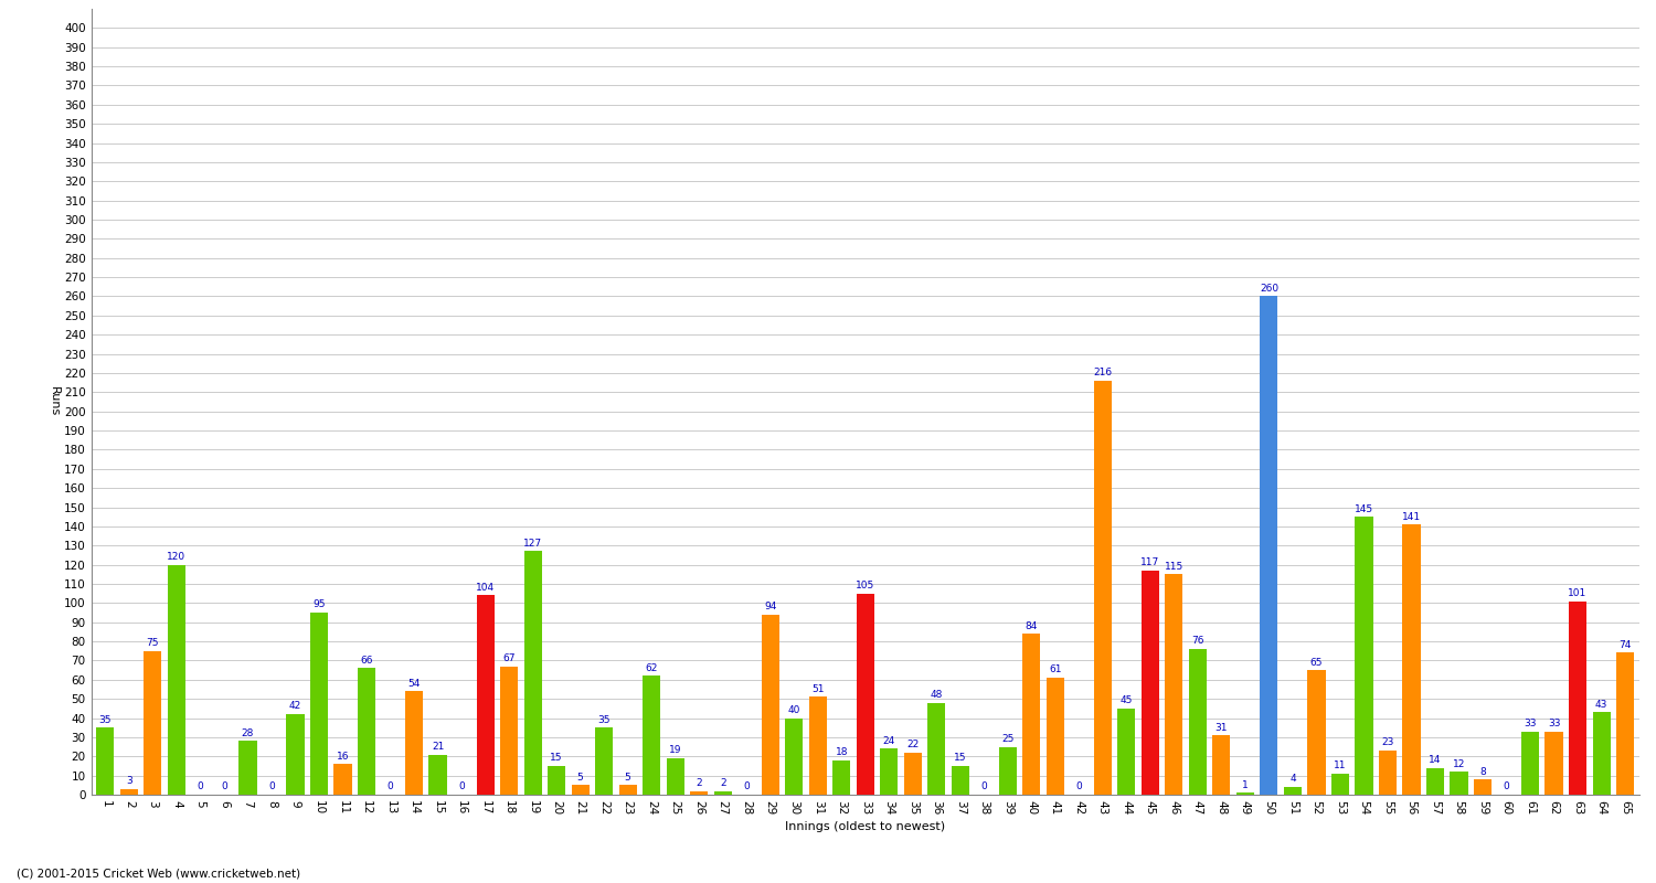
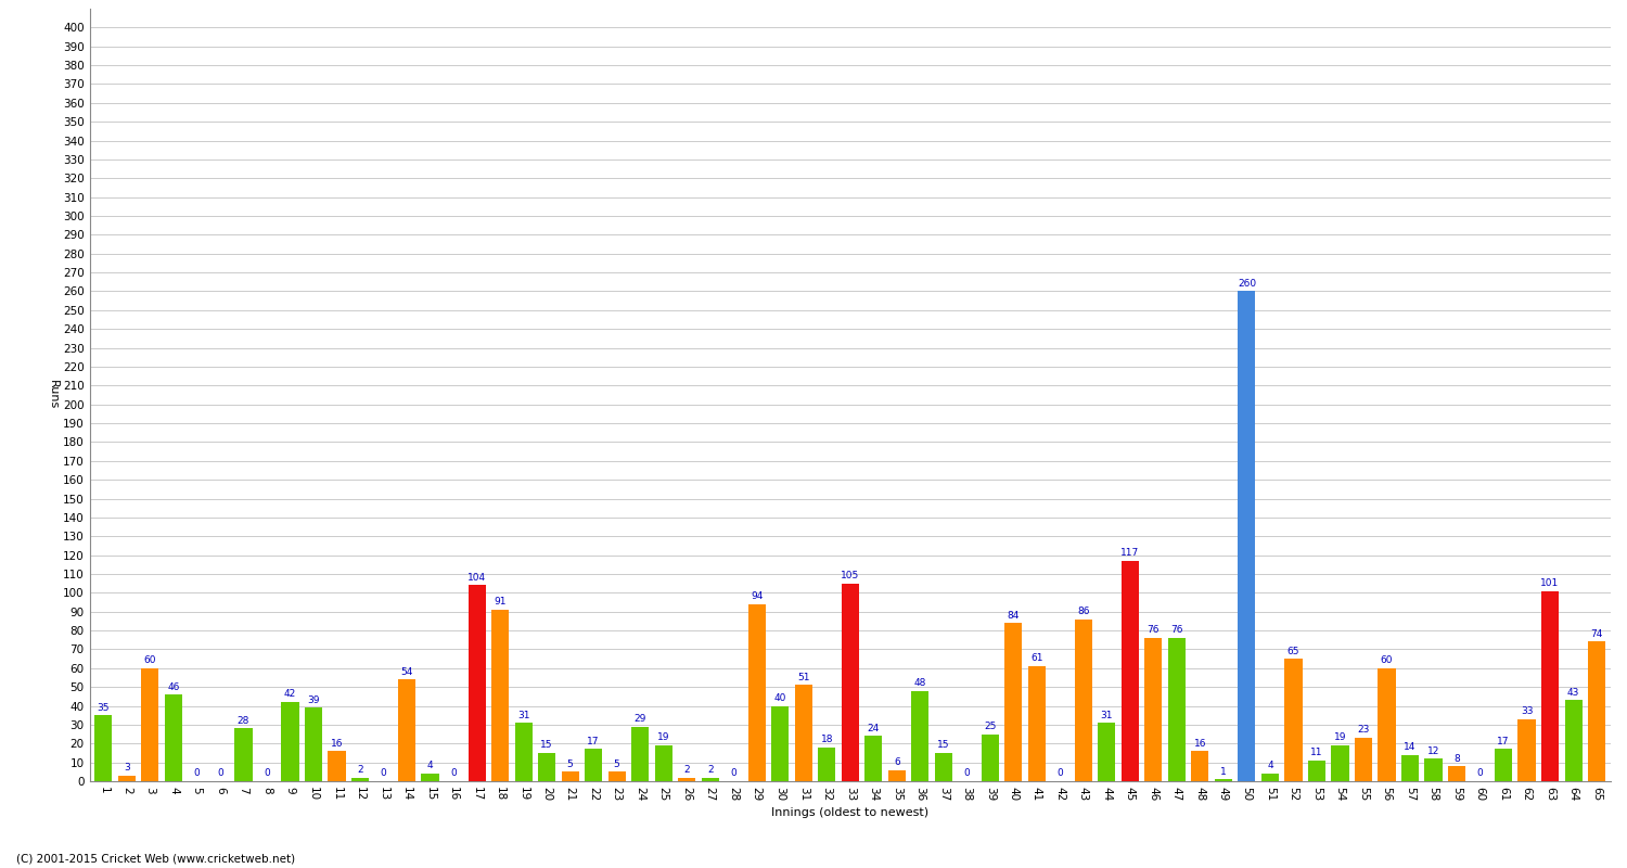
3: 75 -> 60
4: 120 -> 46
10: 95 -> 39
12: 66 -> 2
15: 21 -> 4
18: 67 -> 91
19: 127 -> 31
22: 35 -> 17
24: 62 -> 29
35: 22 -> 6
43: 216 -> 86
44: 45 -> 31
46: 115 -> 76
48: 31 -> 16
54: 145 -> 19
56: 141 -> 60
61: 33 -> 17
